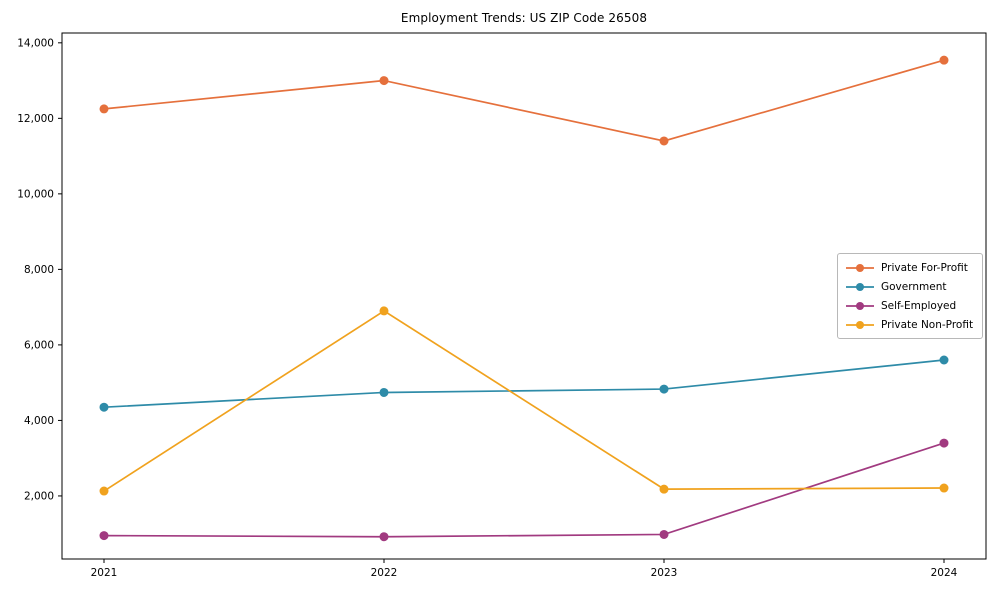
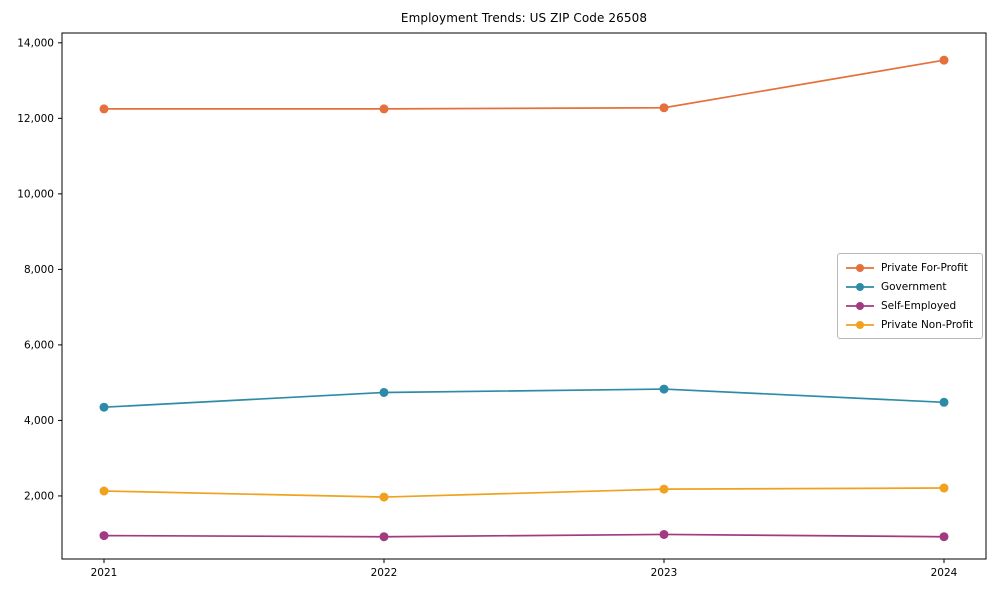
Private For-Profit/2022: 13000 -> 12200
Private Non-Profit/2022: 6900 -> 2000
Private For-Profit/2023: 11400 -> 12300
Government/2024: 5600 -> 4500
Self-Employed/2024: 3400 -> 900
